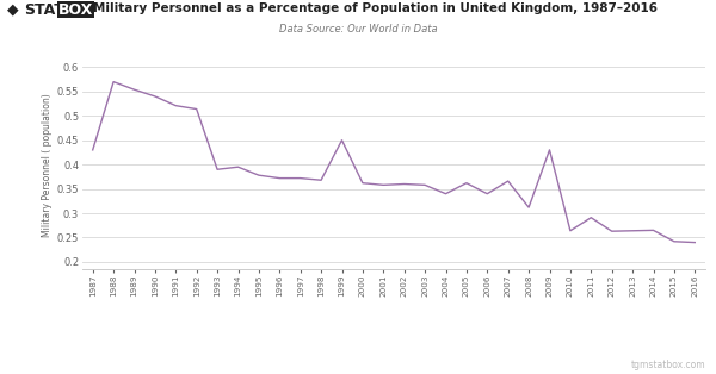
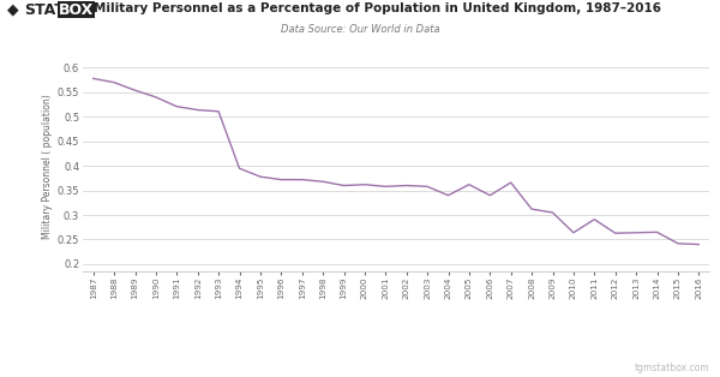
1987: 0.430 -> 0.578
1993: 0.390 -> 0.511
1999: 0.450 -> 0.360
2009: 0.430 -> 0.305
